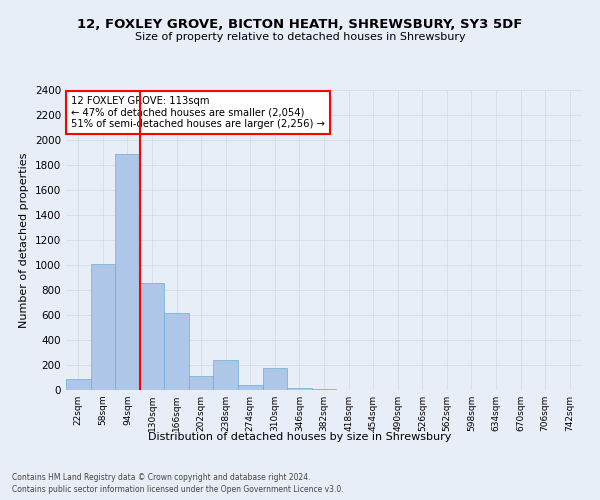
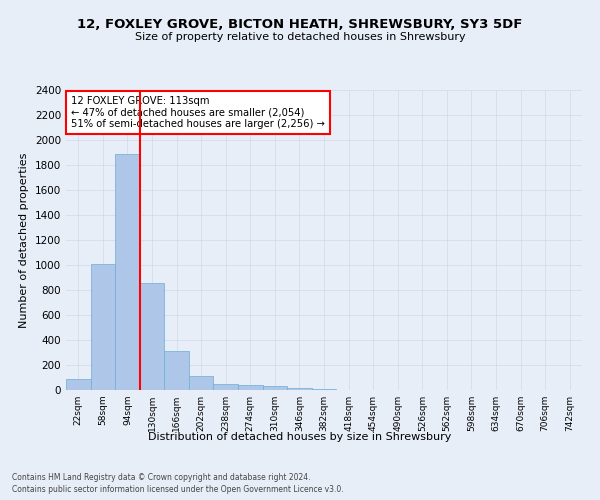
166sqm: 620 -> 320
238sqm: 240 -> 50
310sqm: 180 -> 30
